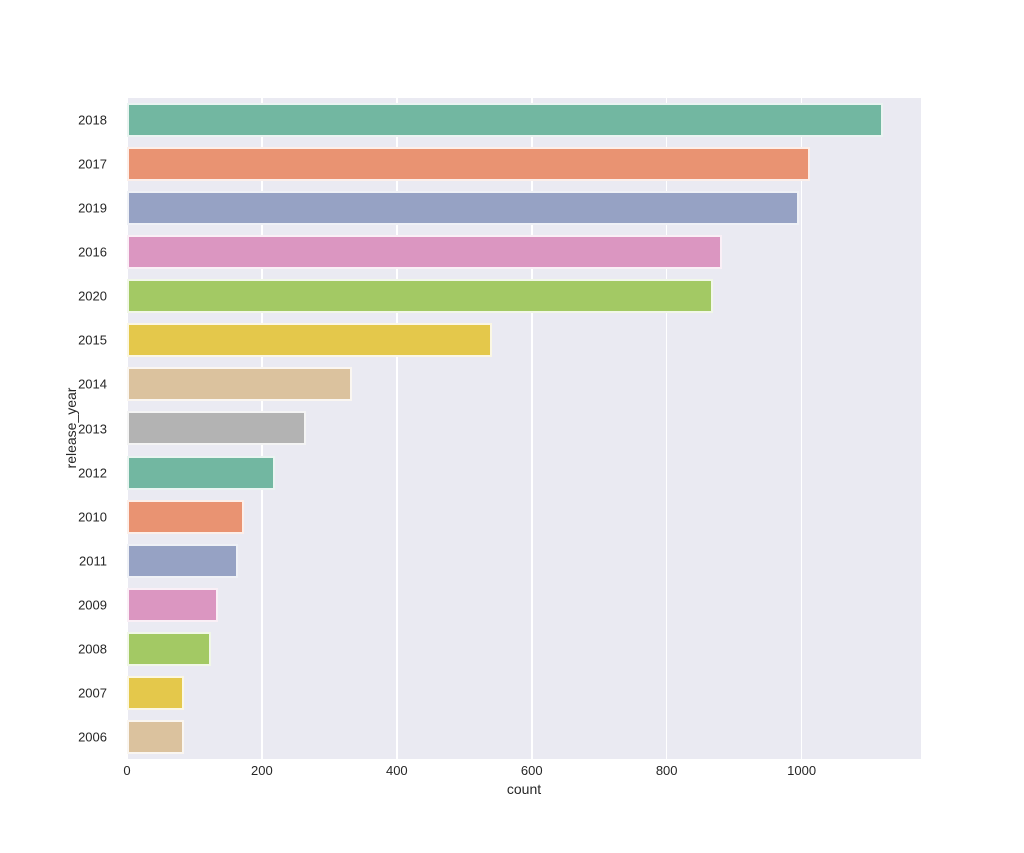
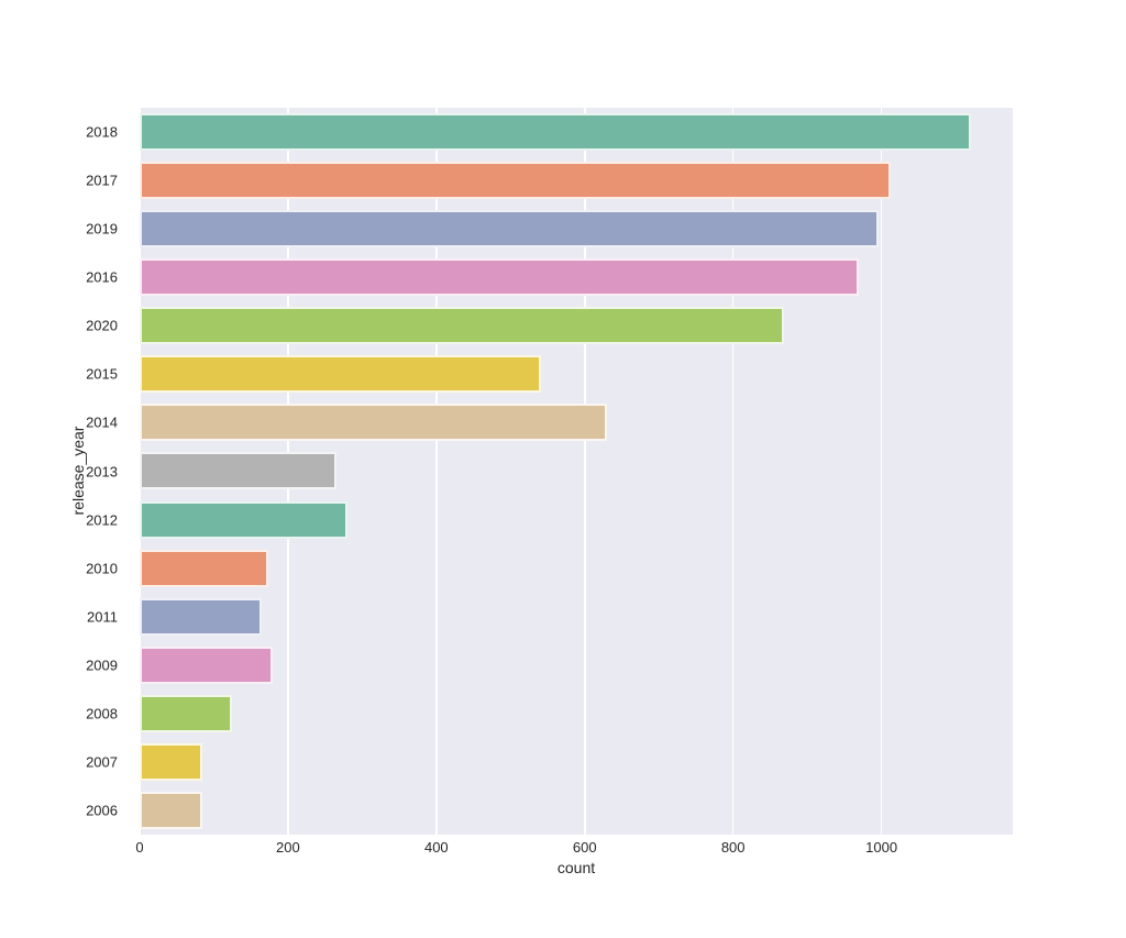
2016: 880 -> 970
2014: 330 -> 630
2012: 220 -> 280
2009: 140 -> 180
